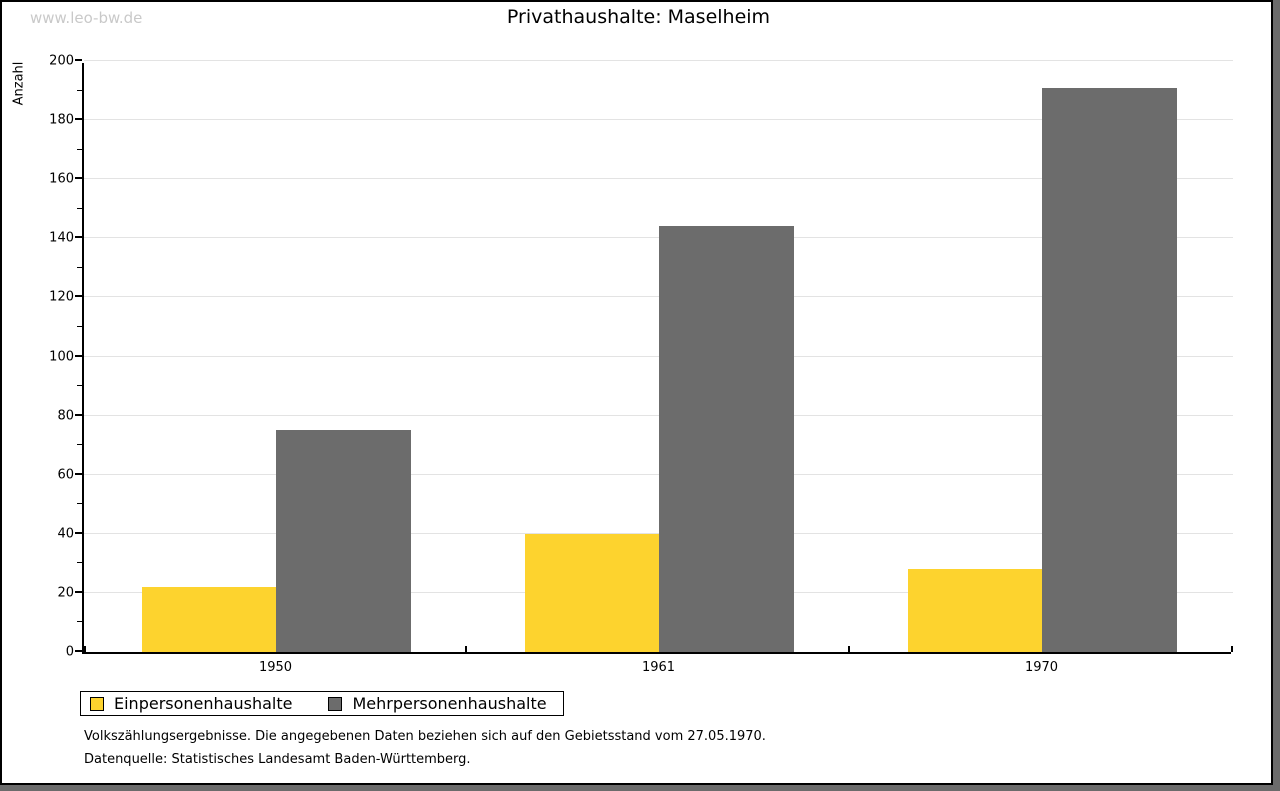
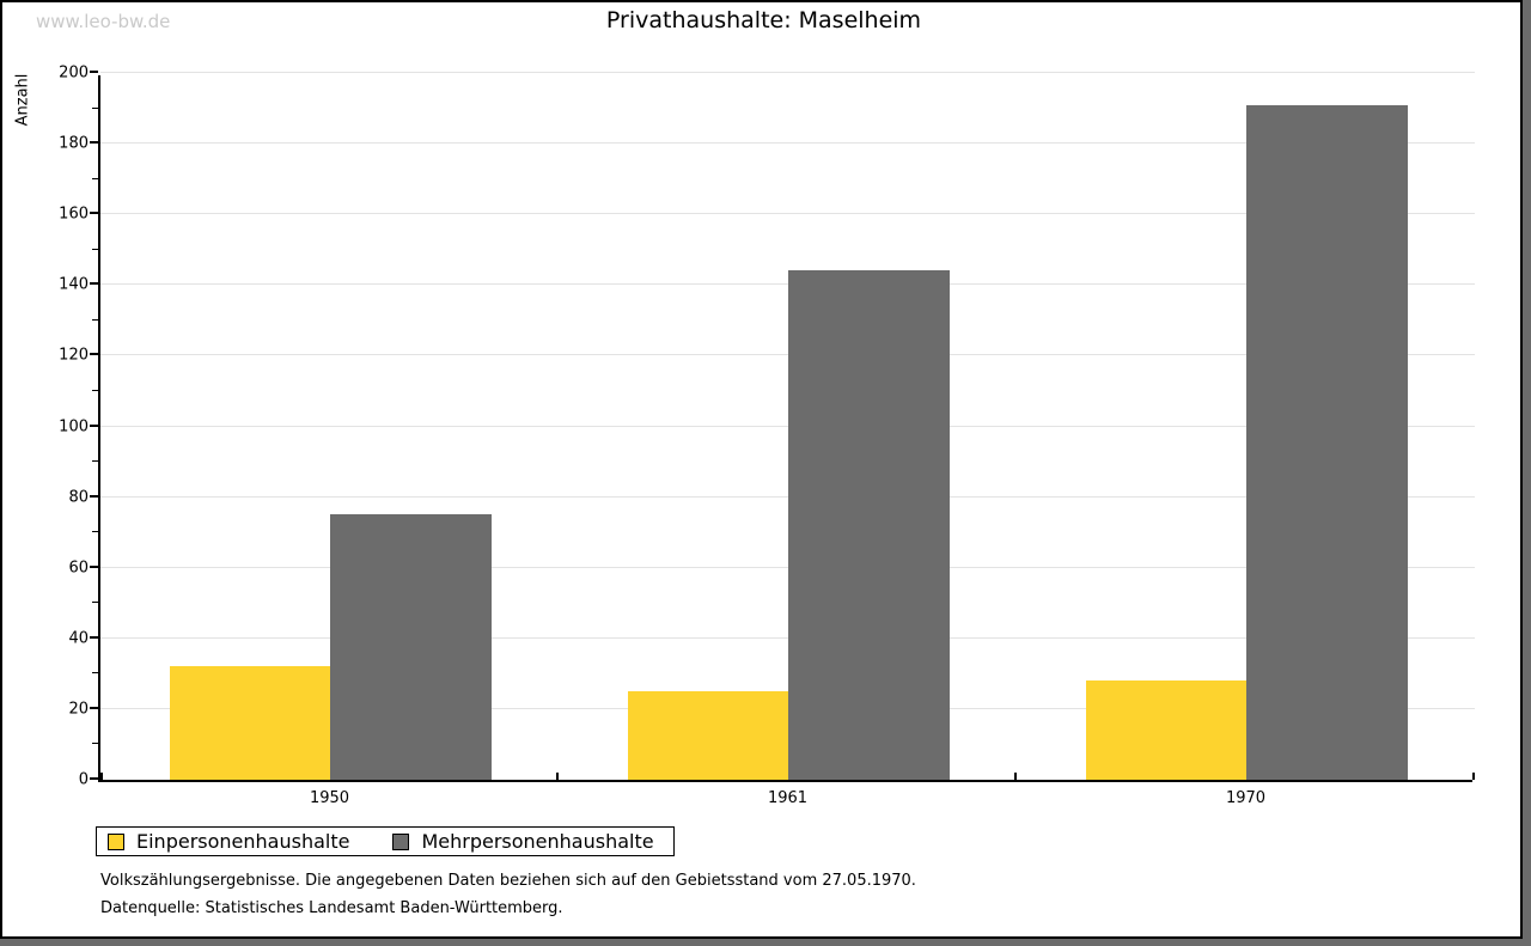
Einpersonenhaushalte/1950: 22 -> 32
Einpersonenhaushalte/1961: 40 -> 25
